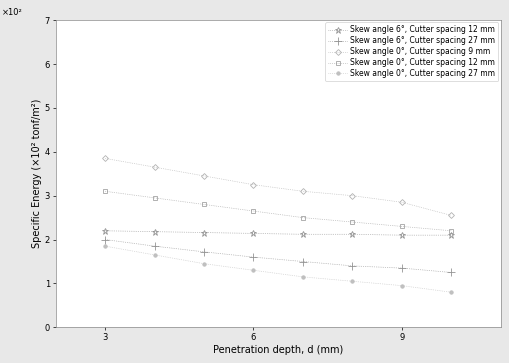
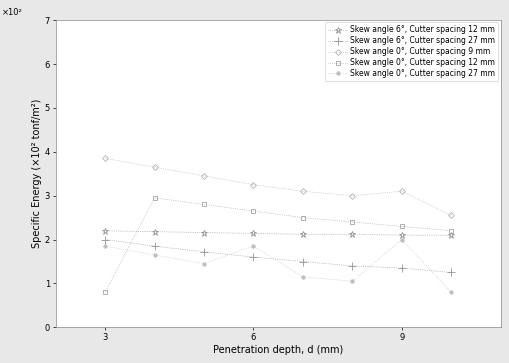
Skew angle 0°, Cutter spacing 12 mm/3: 3.10 -> 0.80
Skew angle 0°, Cutter spacing 27 mm/6: 1.30 -> 1.85
Skew angle 0°, Cutter spacing 9 mm/9: 2.85 -> 3.10
Skew angle 0°, Cutter spacing 27 mm/9: 0.95 -> 2.00
